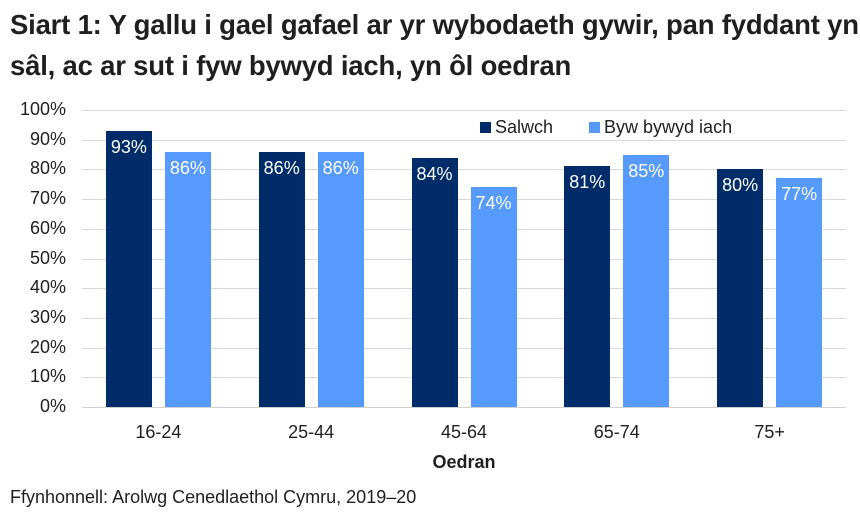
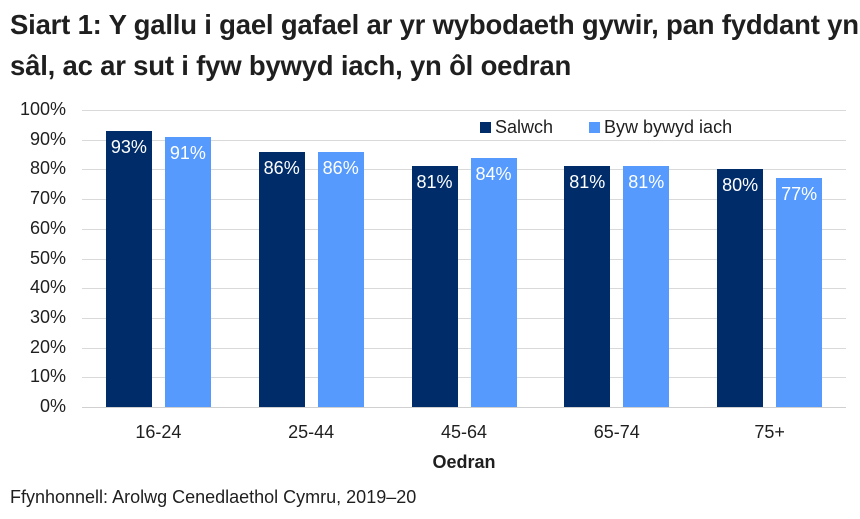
Byw bywyd iach/16-24: 86% -> 91%
Salwch/45-64: 84% -> 81%
Byw bywyd iach/45-64: 74% -> 84%
Byw bywyd iach/65-74: 85% -> 81%
